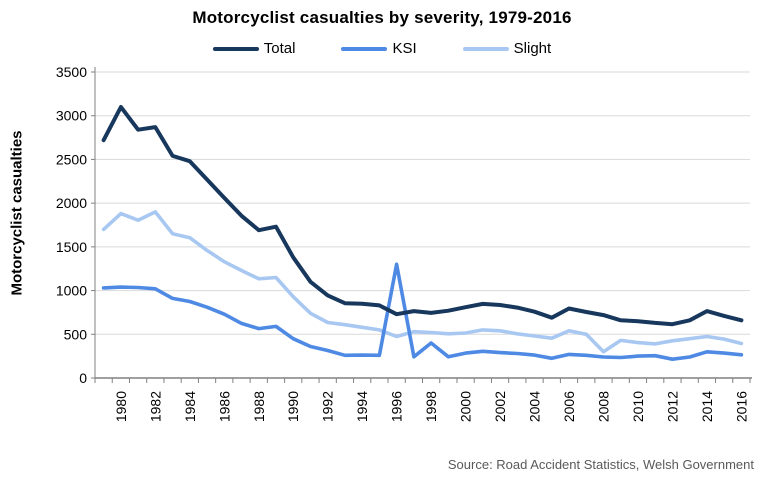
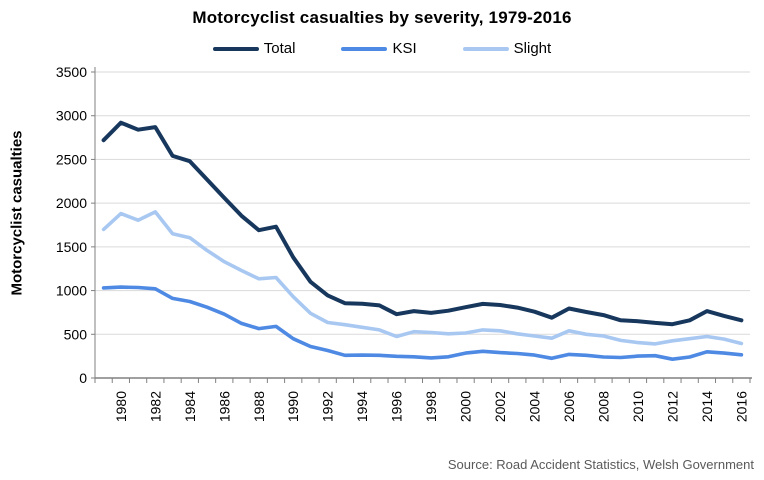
Total/1980: 3100 -> 2900
KSI/1996: 1300 -> 200
KSI/1998: 400 -> 200
Slight/2008: 300 -> 500
